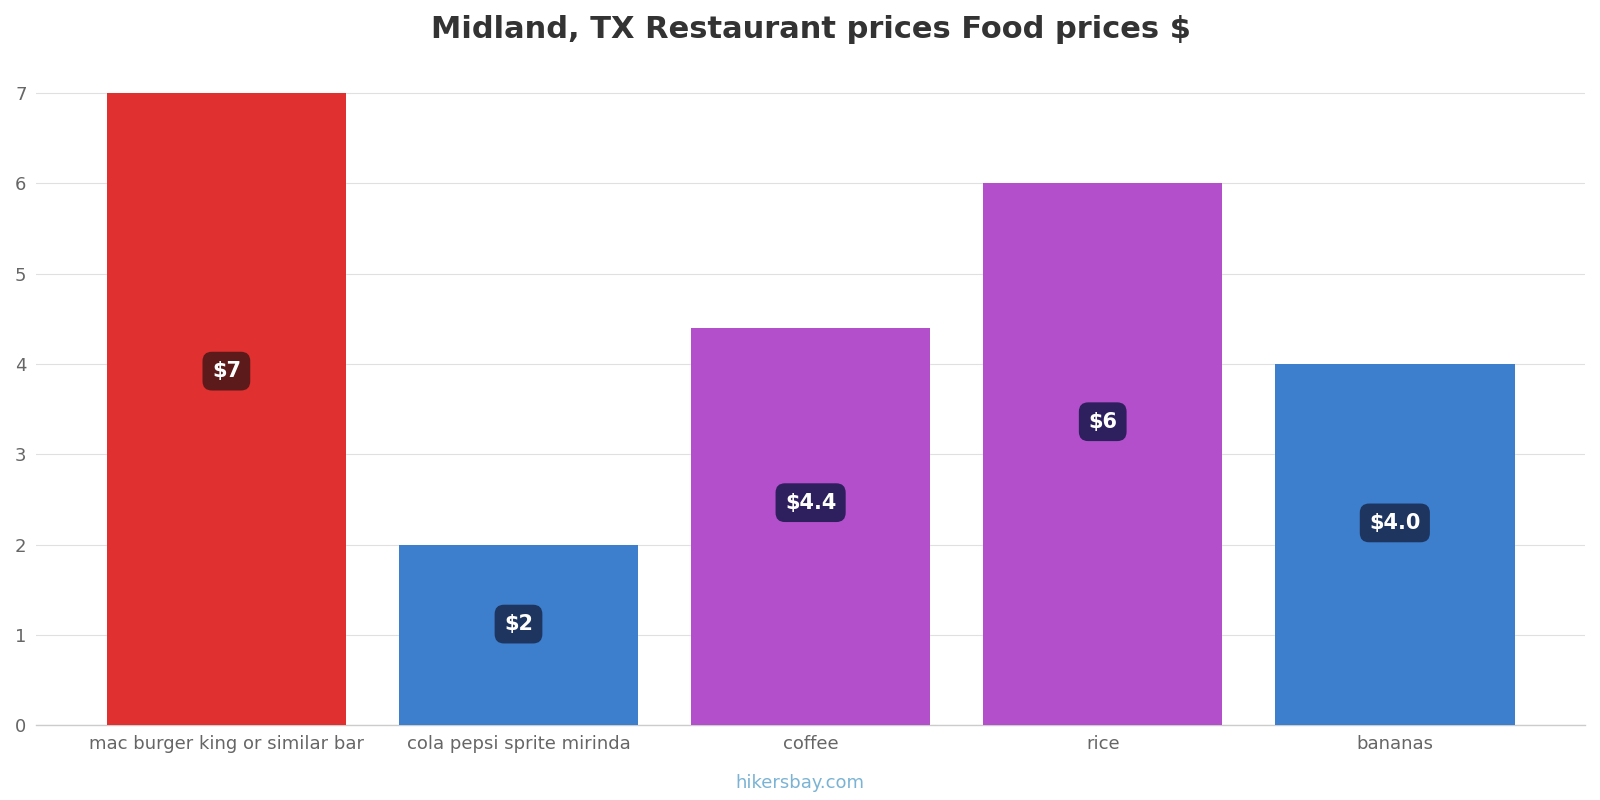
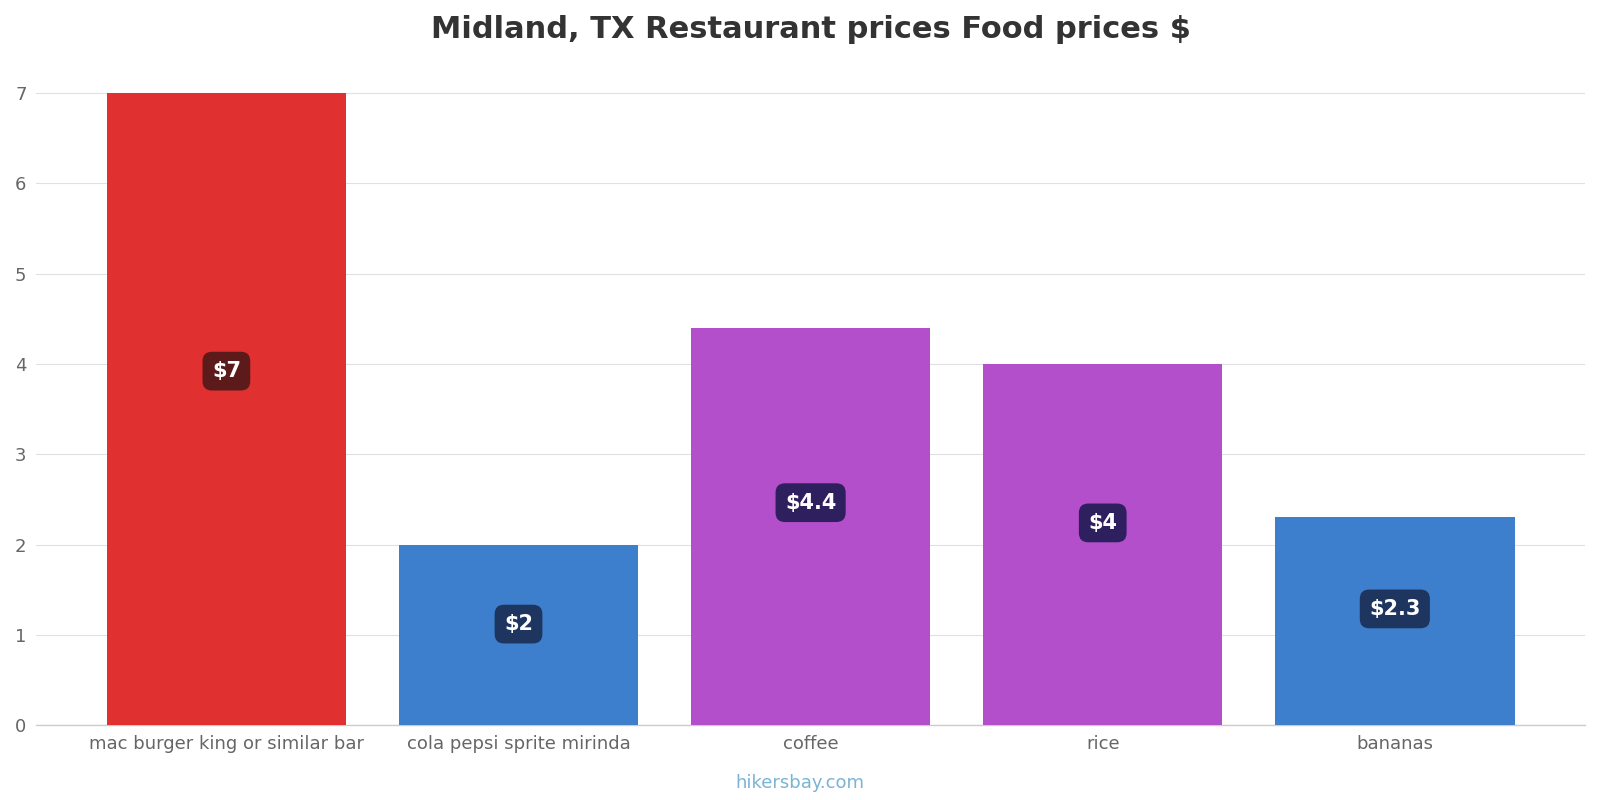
rice: $6 -> $4
bananas: $4.0 -> $2.3
